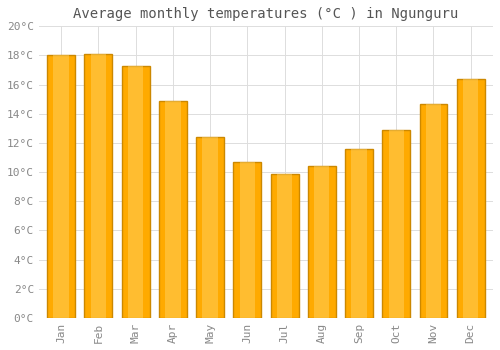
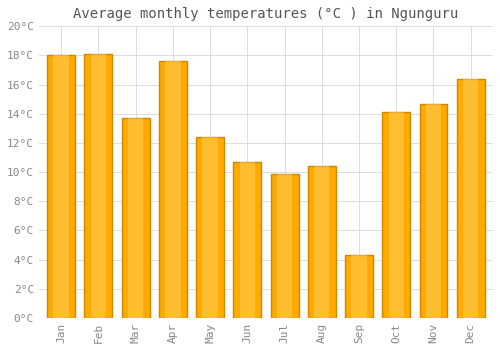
Mar: 17.3°C -> 13.7°C
Apr: 14.9°C -> 17.6°C
Sep: 11.6°C -> 4.3°C
Oct: 12.9°C -> 14.1°C
